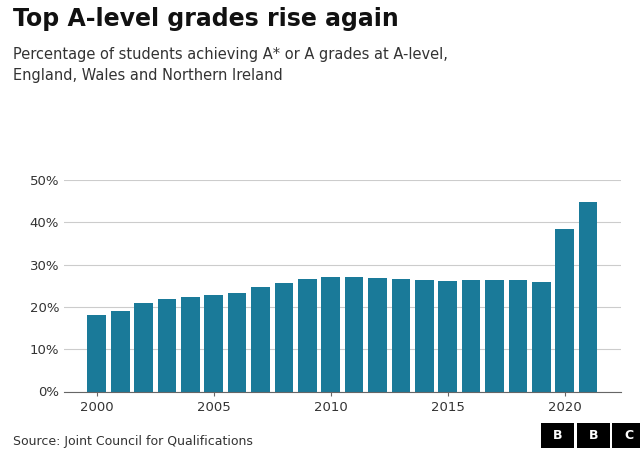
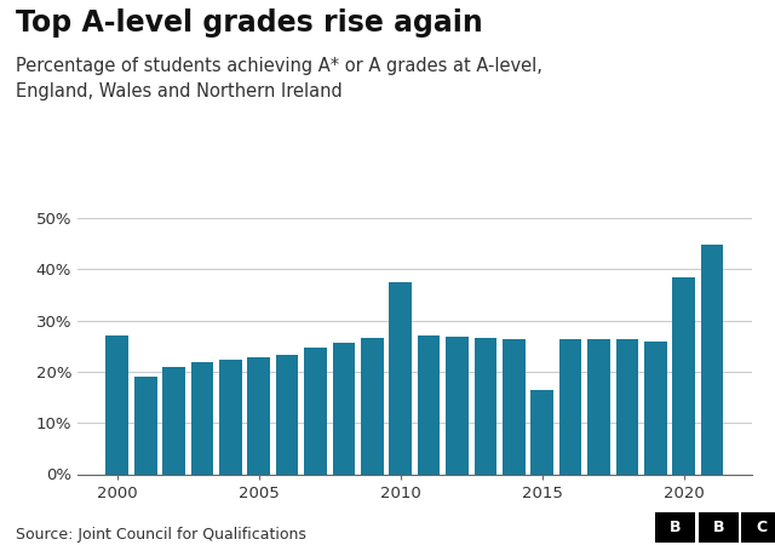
2000: 18.0% -> 27.0%
2010: 27.0% -> 37.5%
2015: 26.2% -> 16.5%
